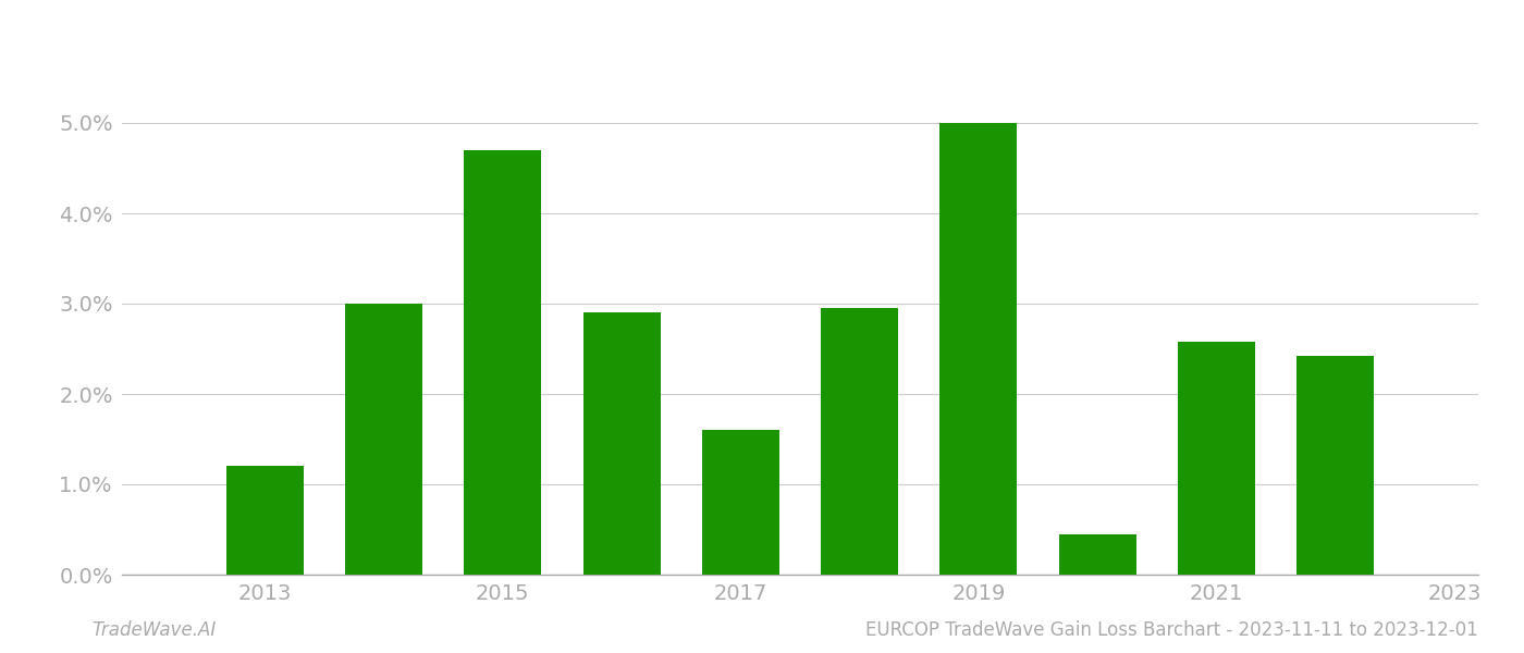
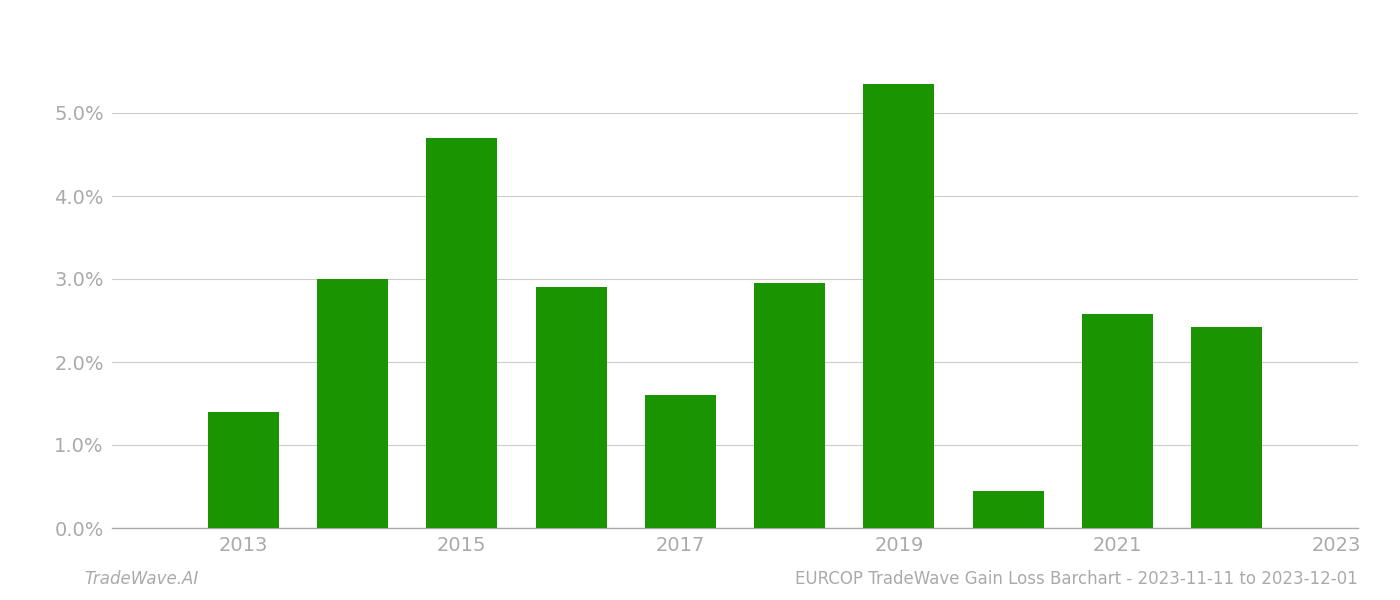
2013: 1.20% -> 1.40%
2019: 5.00% -> 5.35%
